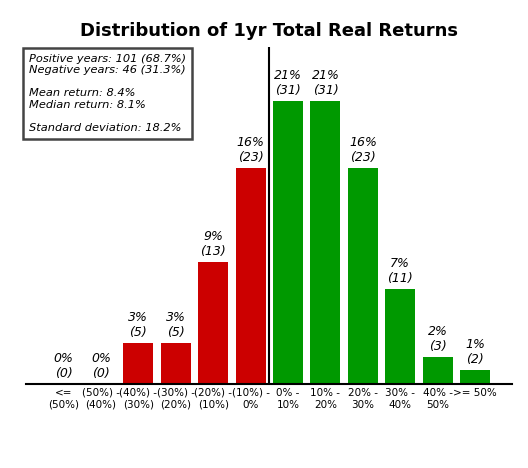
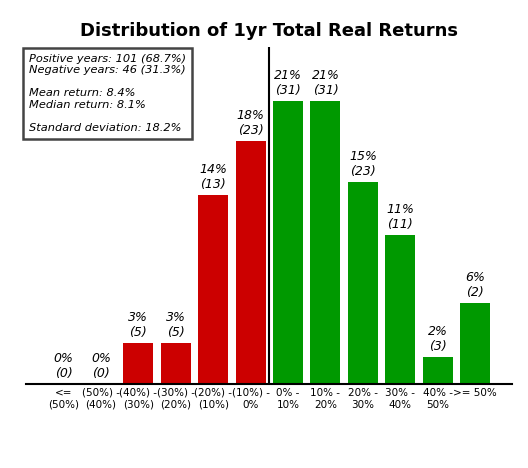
(20%) - (10%): 9% -> 14%
(10%) - 0%: 16% -> 18%
20% - 30%: 16% -> 15%
30% - 40%: 7% -> 11%
>= 50%: 1% -> 6%
